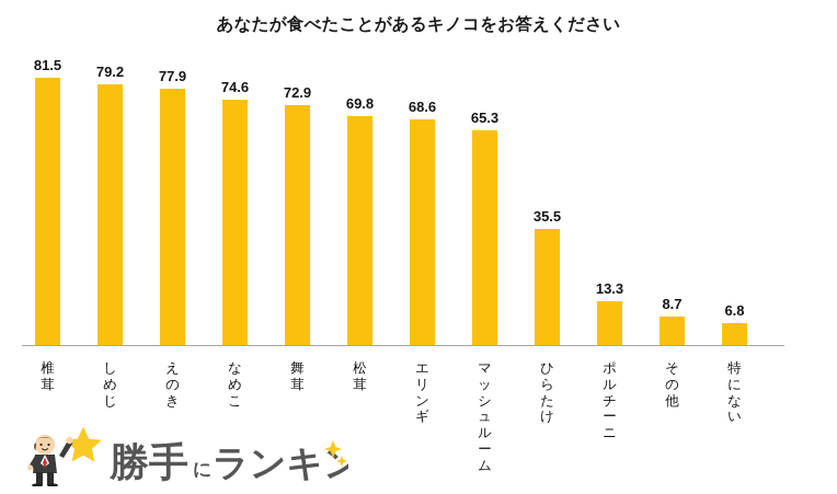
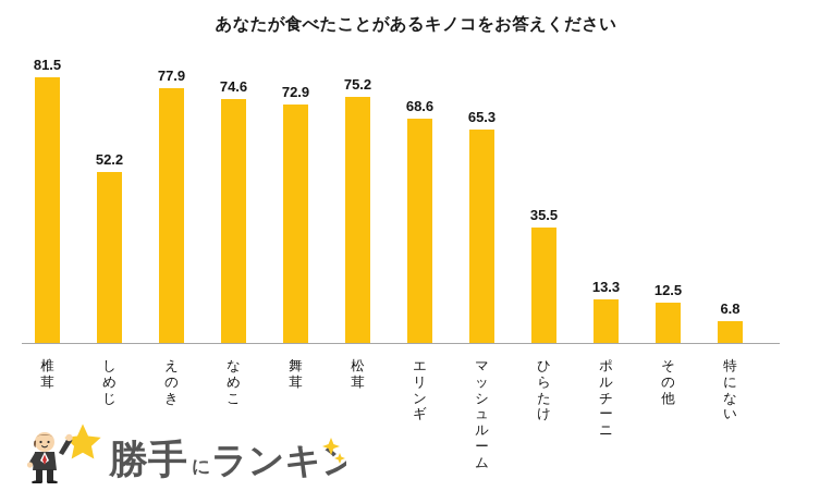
しめじ: 79.2 -> 52.2
松茸: 69.8 -> 75.2
その他: 8.7 -> 12.5
